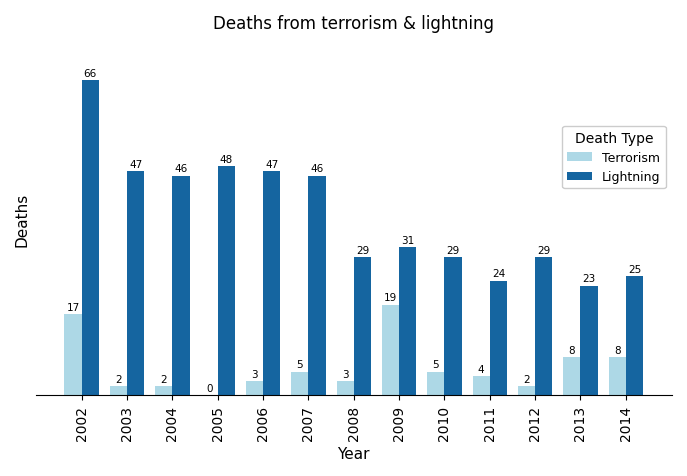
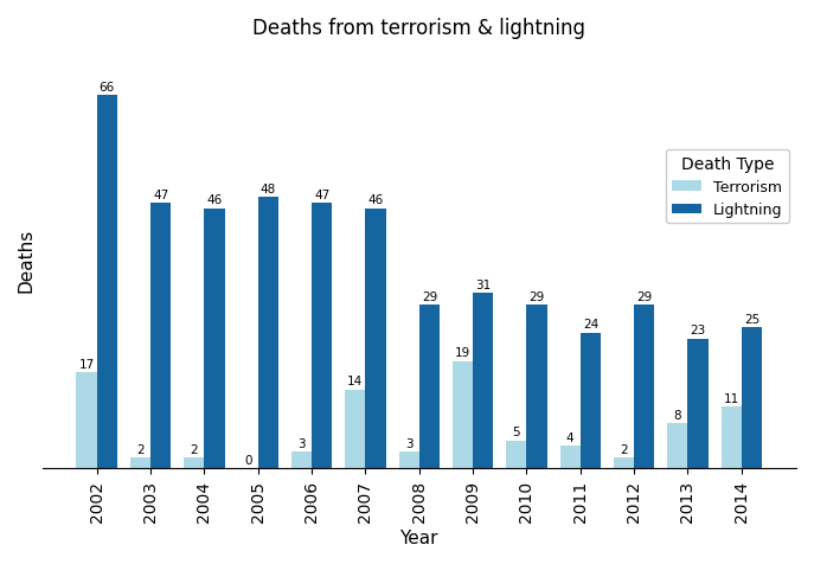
Terrorism/2007: 5 -> 14
Terrorism/2014: 8 -> 11
